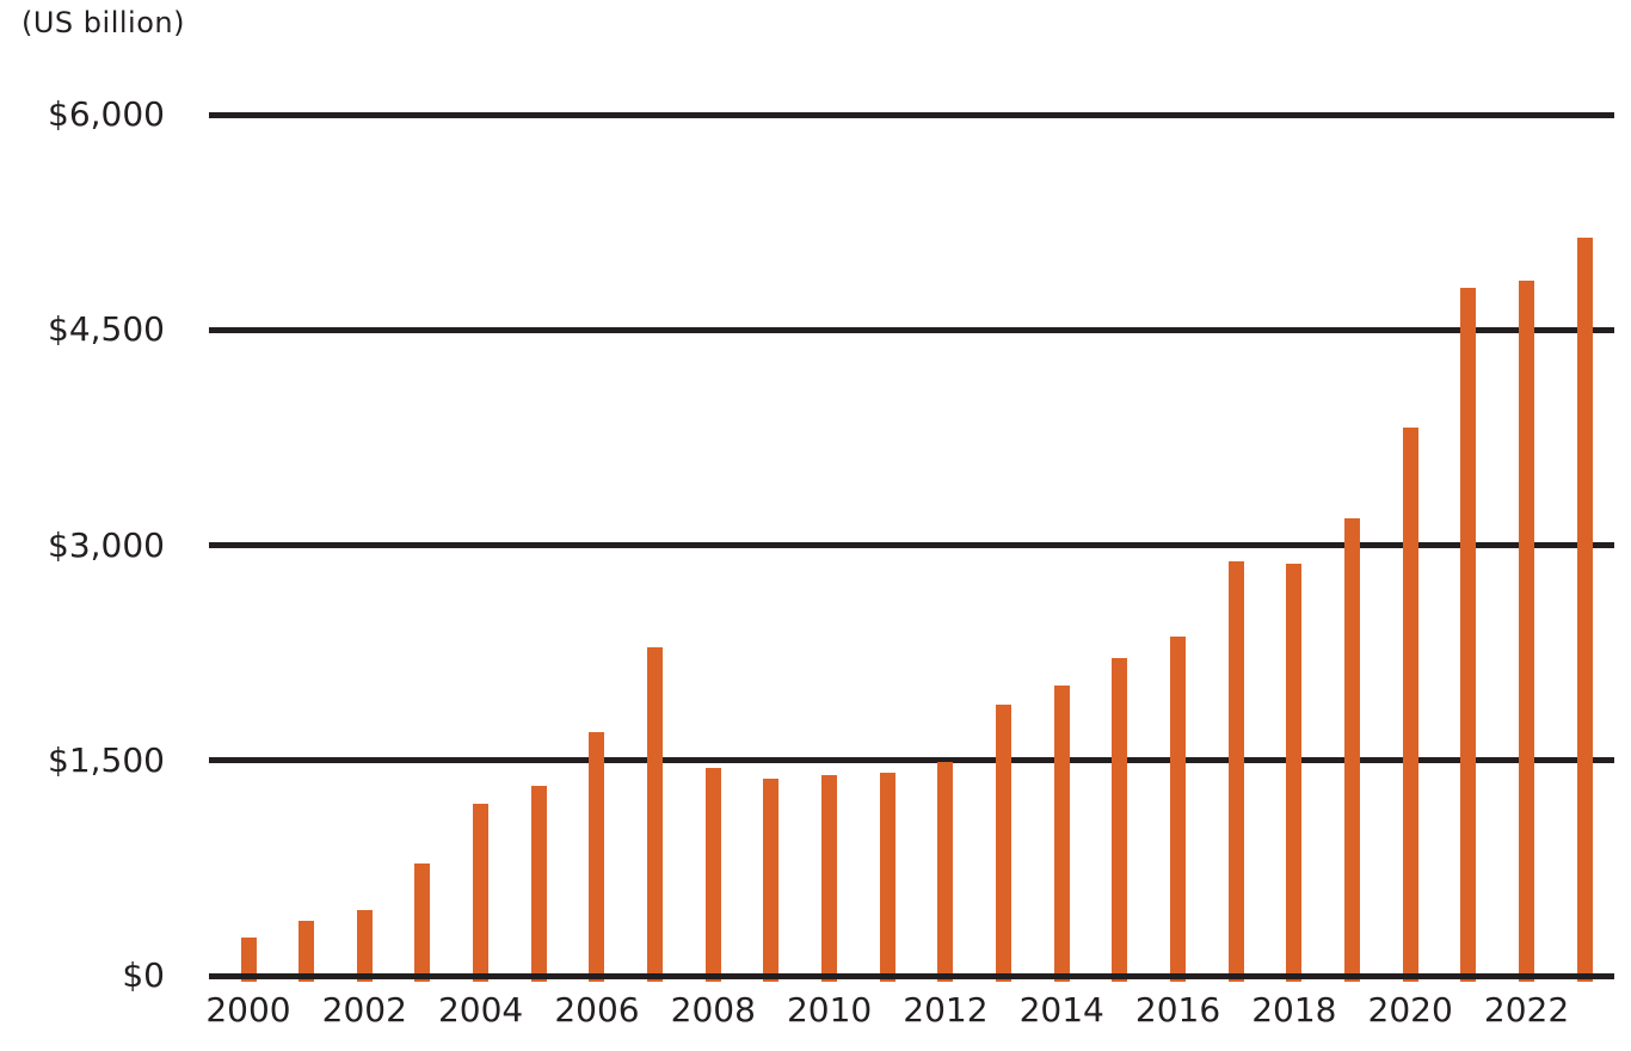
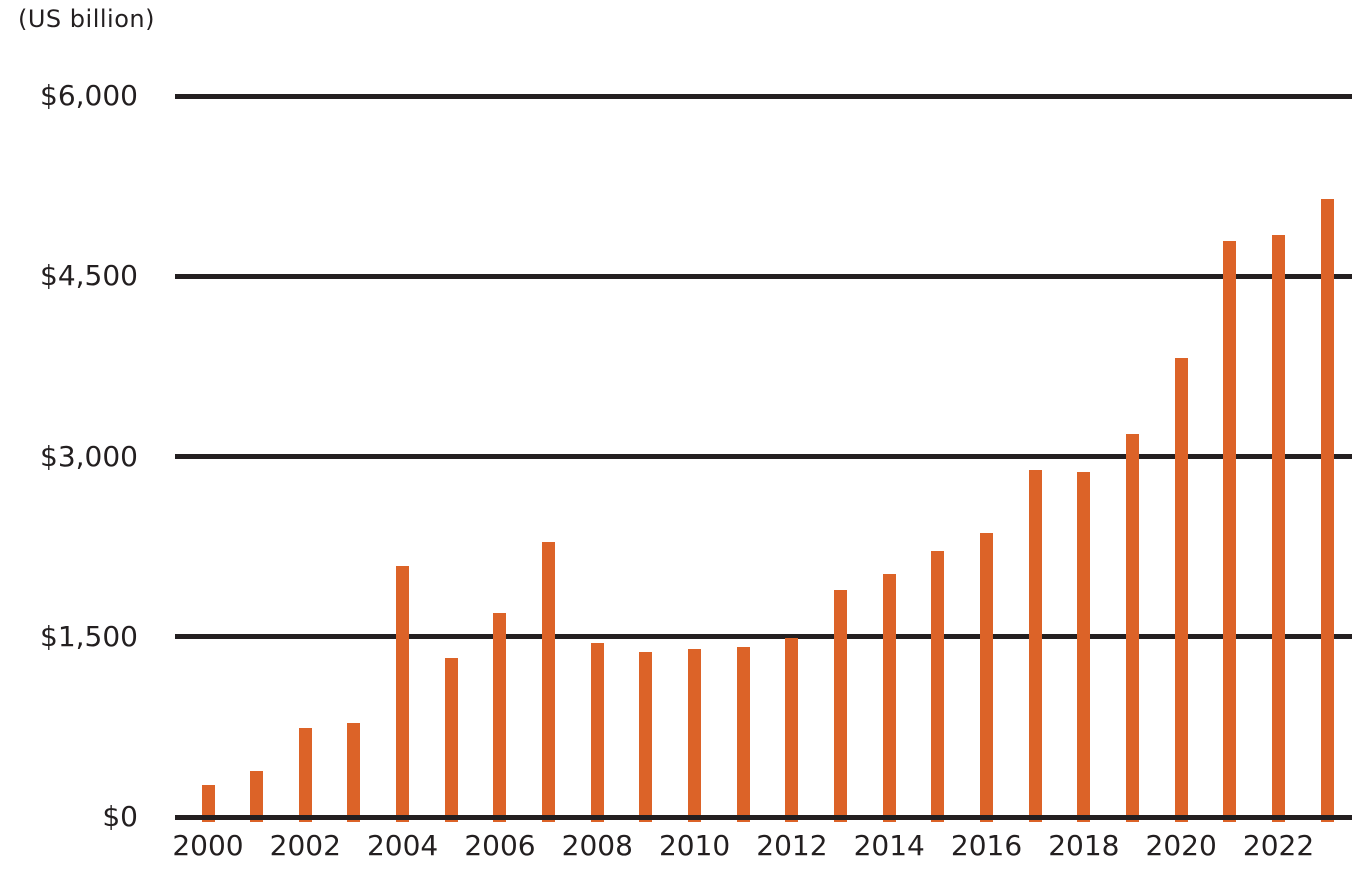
2002: $460 -> $740
2004: $1200 -> $2090
